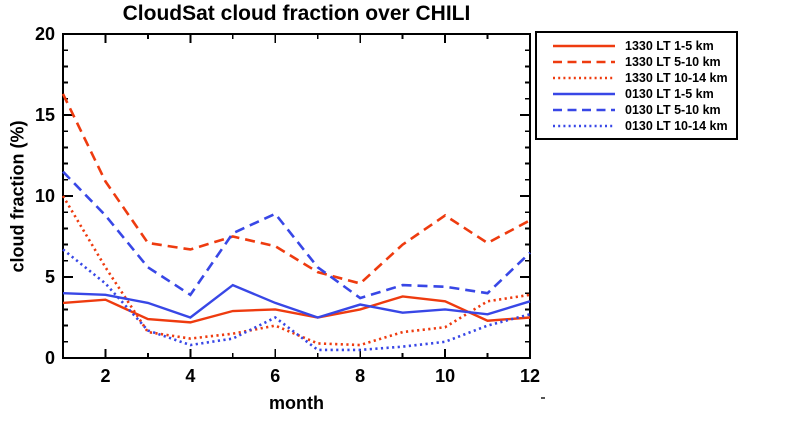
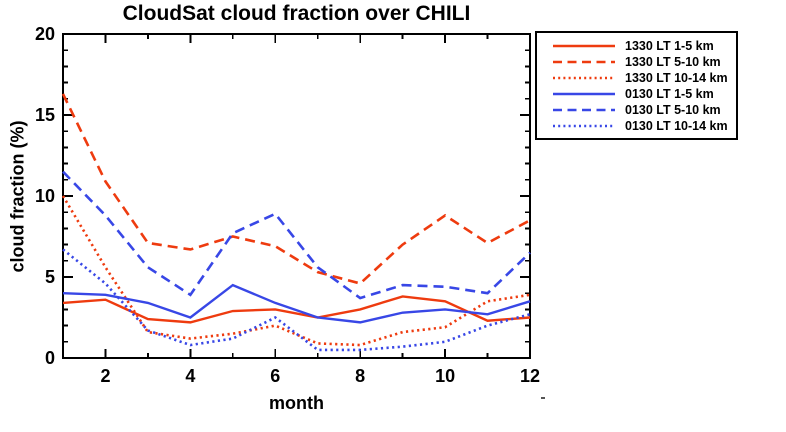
0130 LT 1-5 km/8: 3.3 -> 2.2
